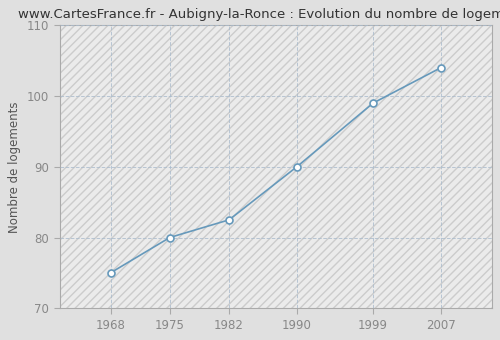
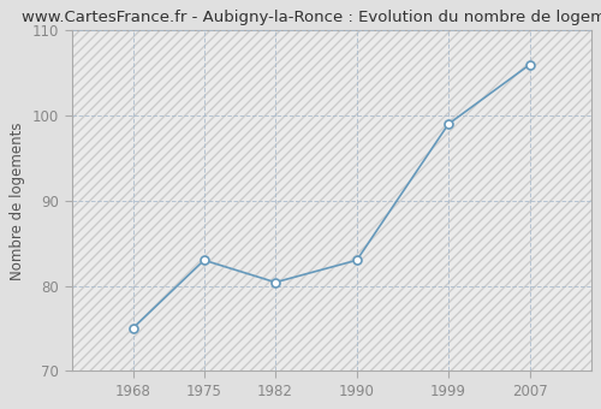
1975: 80.0 -> 83.0
1982: 82.5 -> 80.4
1990: 90.0 -> 83.0
2007: 104.0 -> 106.0
